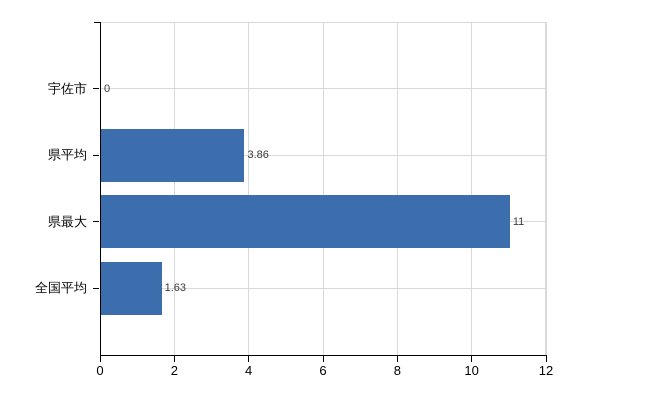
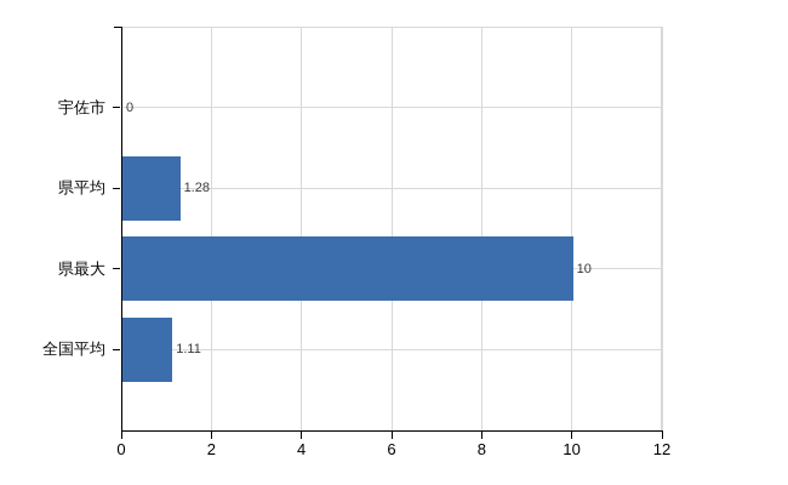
県平均: 3.86 -> 1.28
県最大: 11 -> 10
全国平均: 1.63 -> 1.11
